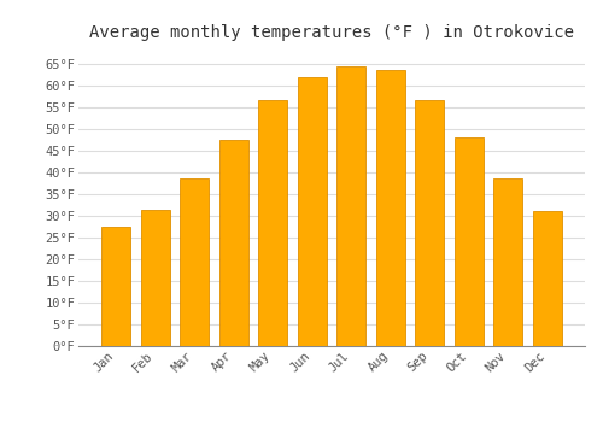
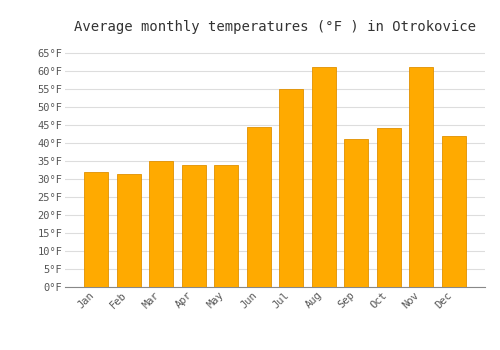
Jan: 27.5°F -> 32.0°F
Mar: 38.5°F -> 35.0°F
Apr: 47.5°F -> 34.0°F
May: 56.5°F -> 34.0°F
Jun: 62.0°F -> 44.5°F
Jul: 64.5°F -> 55.0°F
Aug: 63.5°F -> 61.0°F
Sep: 56.5°F -> 41.0°F
Oct: 48.0°F -> 44.0°F
Nov: 38.5°F -> 61.0°F
Dec: 31.0°F -> 42.0°F
